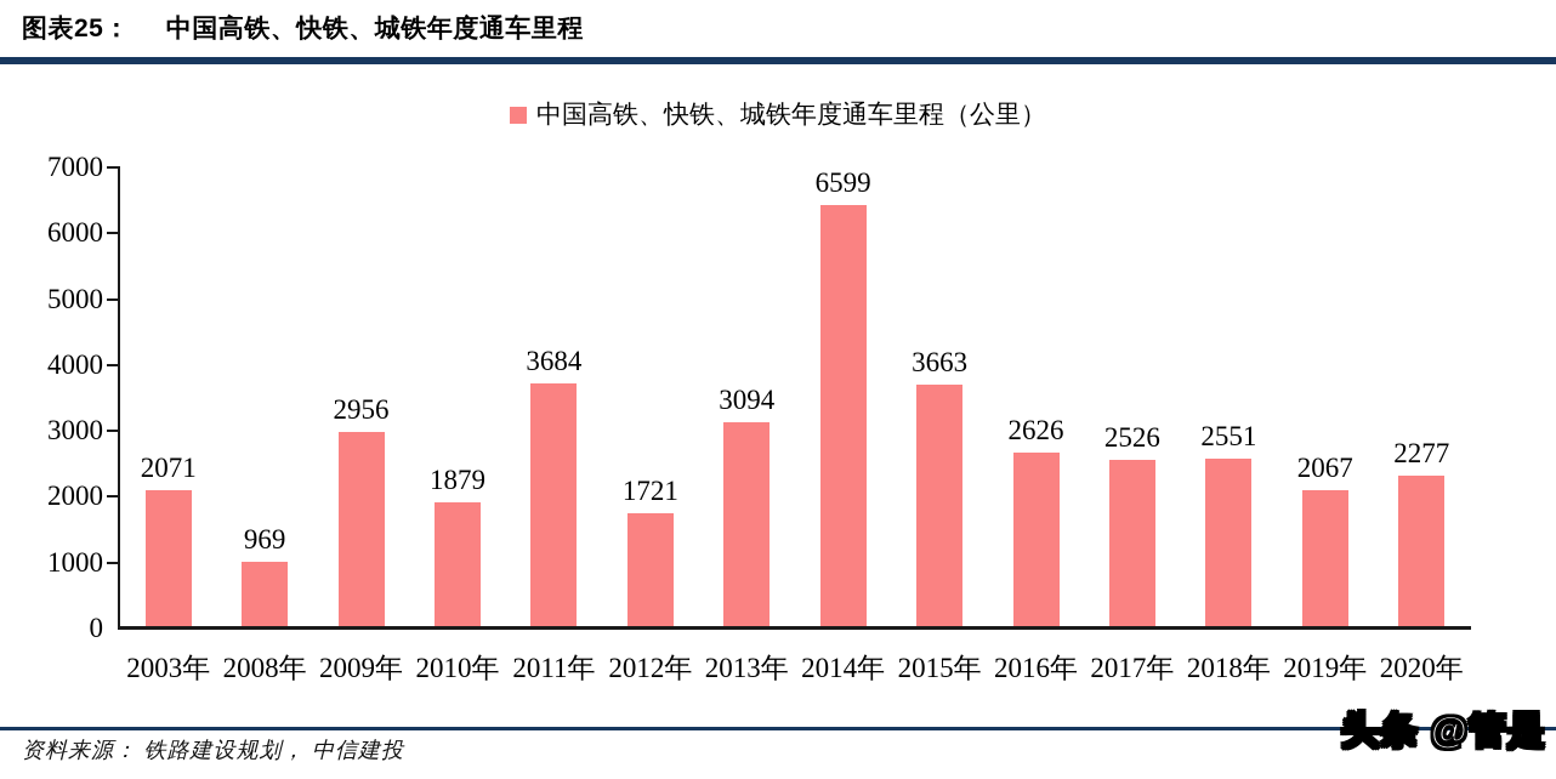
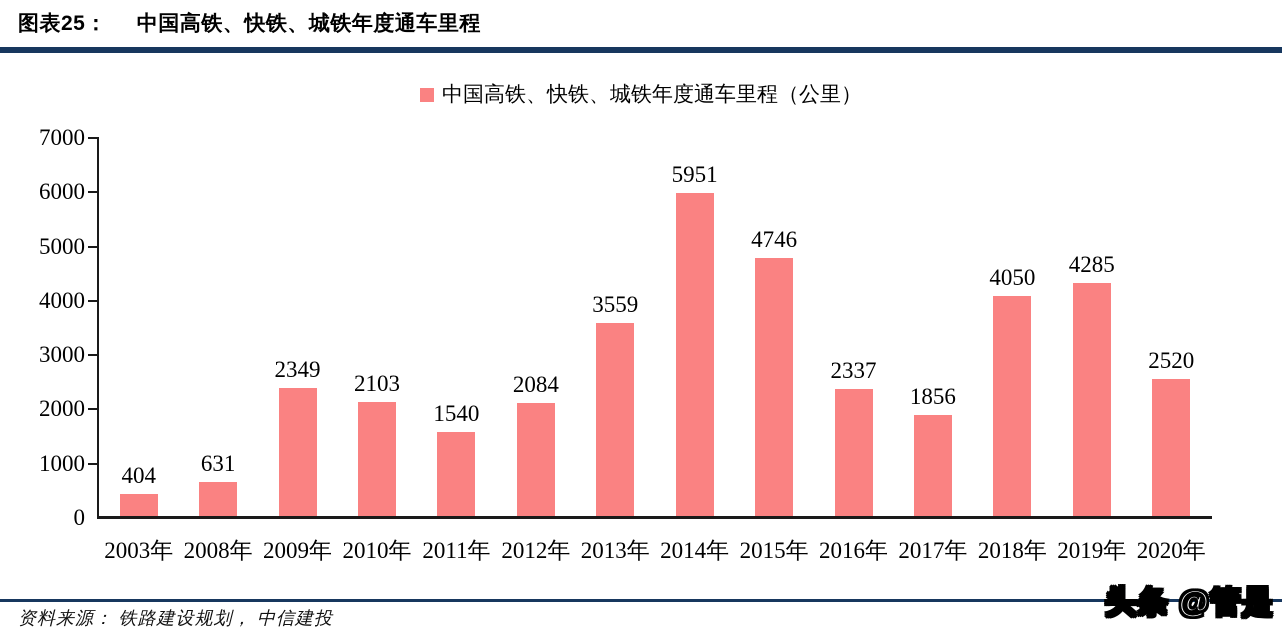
2003年: 2071 -> 404
2008年: 969 -> 631
2009年: 2956 -> 2349
2010年: 1879 -> 2103
2011年: 3684 -> 1540
2012年: 1721 -> 2084
2013年: 3094 -> 3559
2014年: 6599 -> 5951
2015年: 3663 -> 4746
2016年: 2626 -> 2337
2017年: 2526 -> 1856
2018年: 2551 -> 4050
2019年: 2067 -> 4285
2020年: 2277 -> 2520
